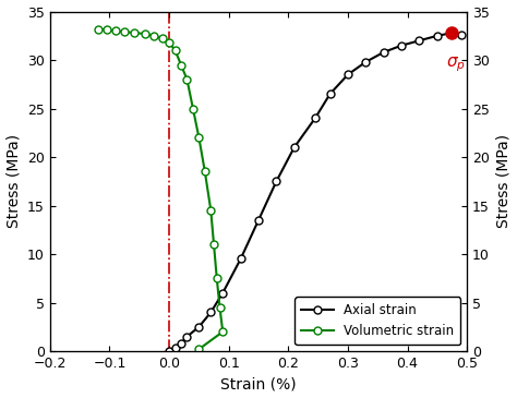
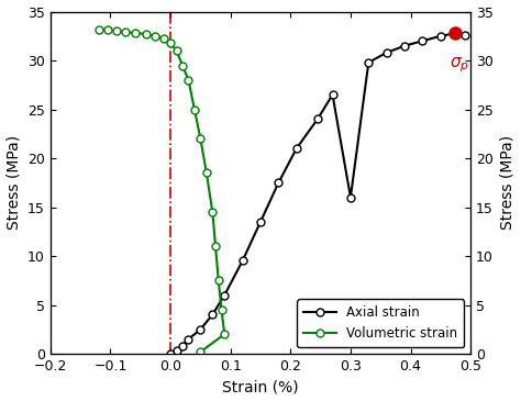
Axial strain/0.3: 28.5 -> 16.0
